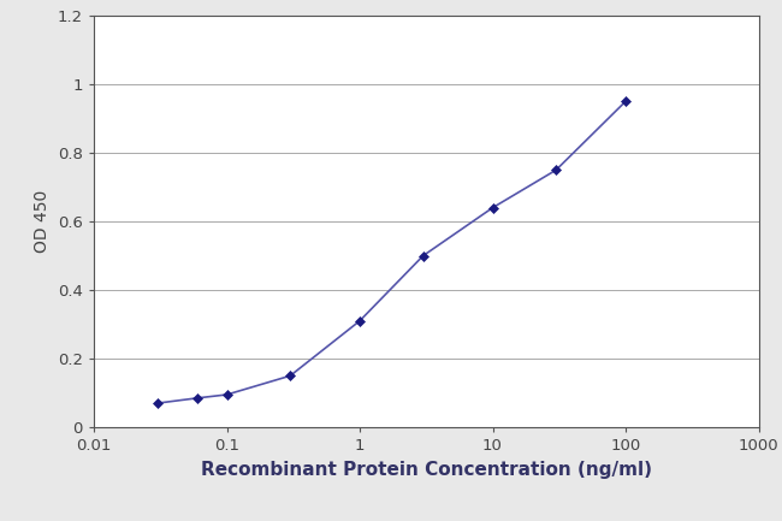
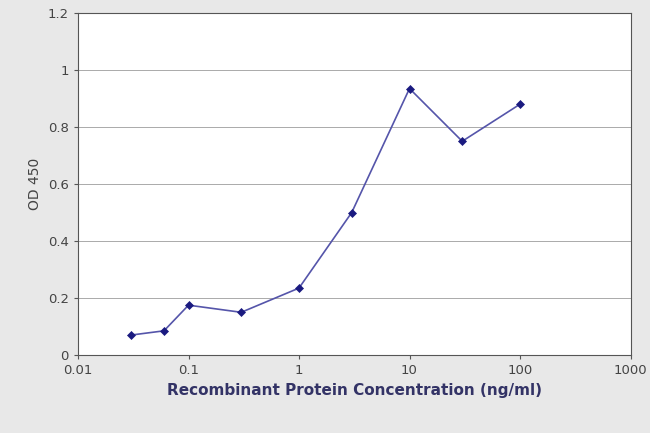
0.1: 0.095 -> 0.175
1: 0.310 -> 0.235
10: 0.640 -> 0.935
100: 0.950 -> 0.880
